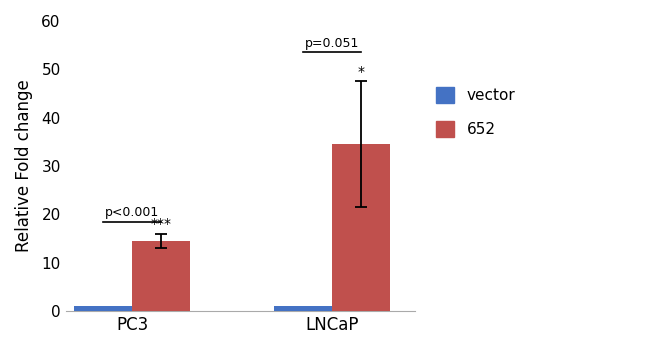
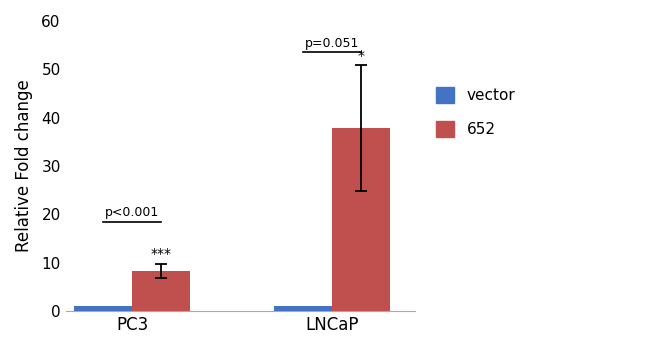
652/PC3: 14.5 -> 8.3
652/LNCaP: 34.5 -> 37.8
